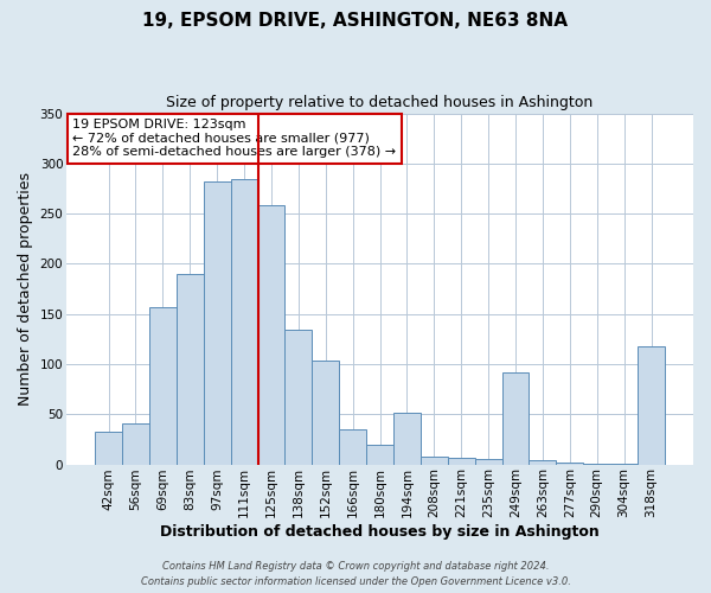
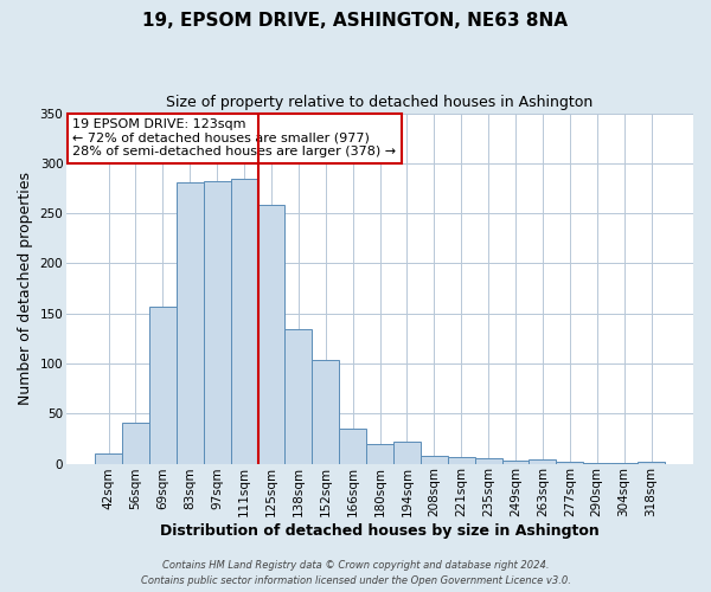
42sqm: 32 -> 10
83sqm: 190 -> 281
194sqm: 52 -> 22
249sqm: 92 -> 3
318sqm: 118 -> 2
